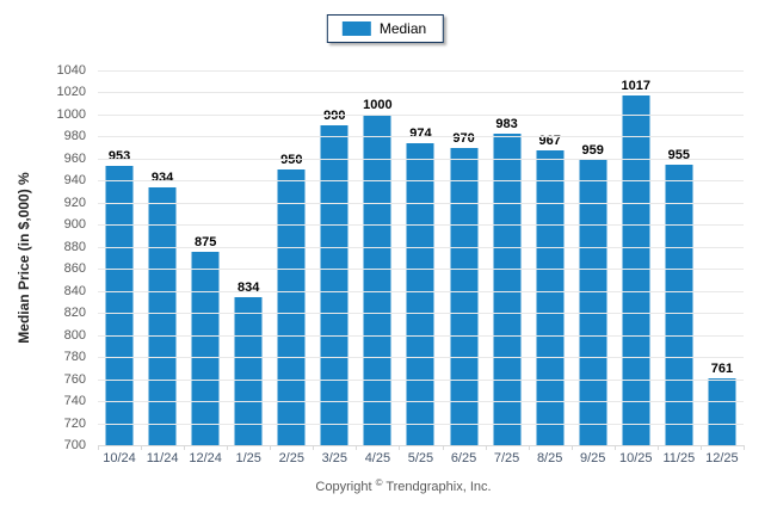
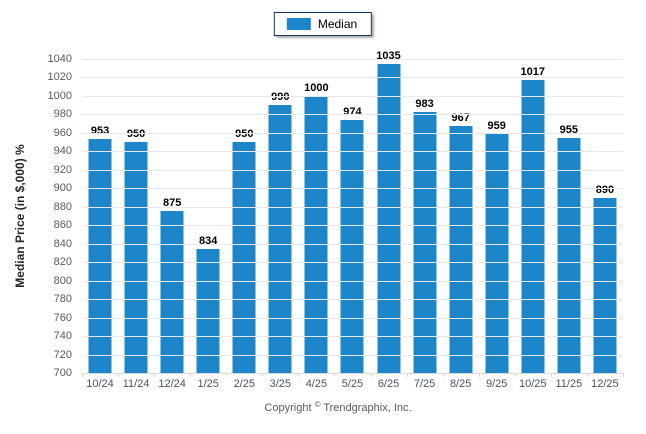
11/24: 934 -> 950
6/25: 970 -> 1035
12/25: 761 -> 890
